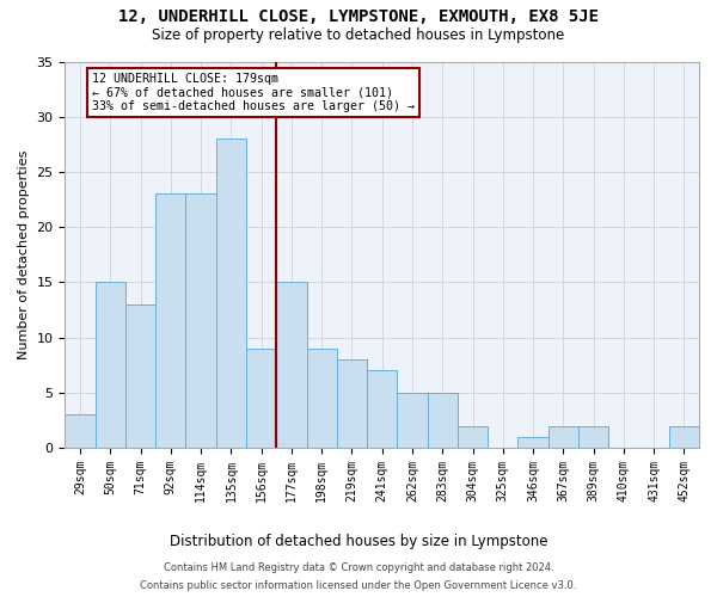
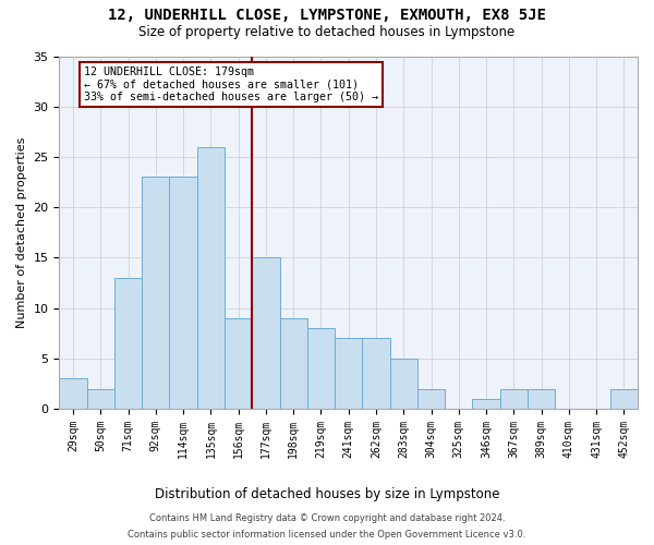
50sqm: 15 -> 2
135sqm: 28 -> 26
262sqm: 5 -> 7
